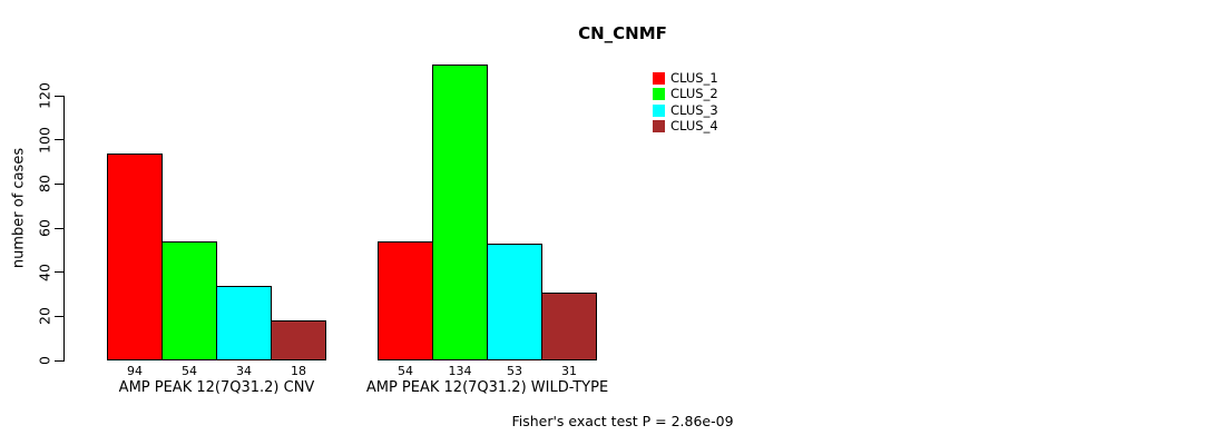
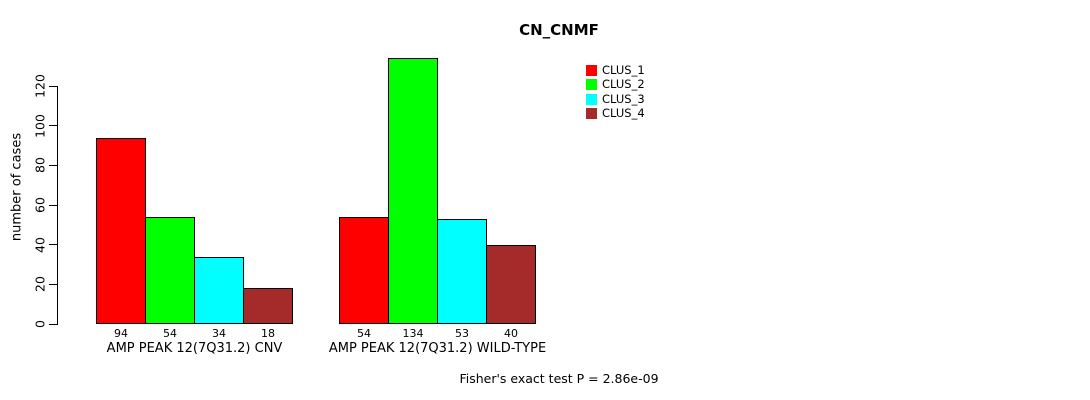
CLUS_4/AMP PEAK 12(7Q31.2) WILD-TYPE: 31 -> 40
